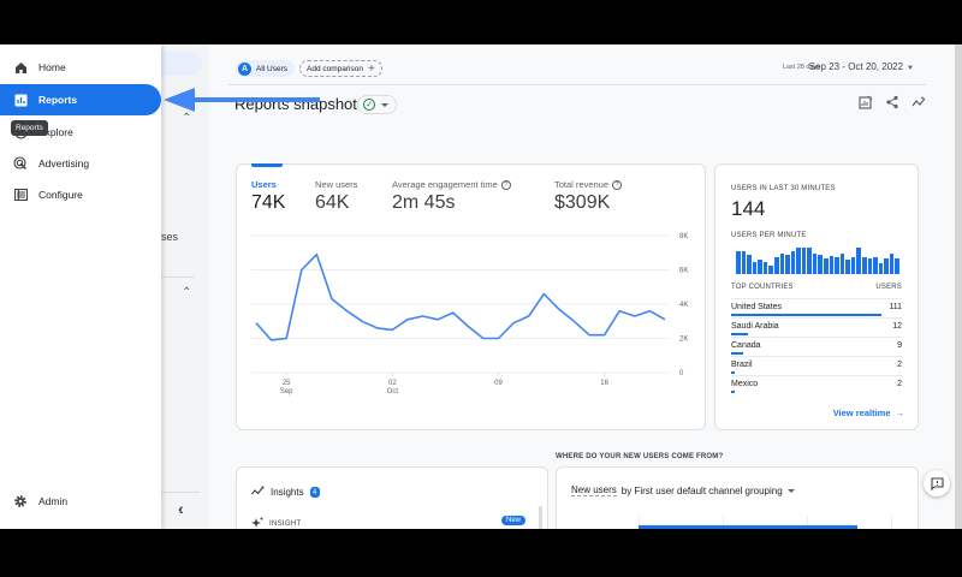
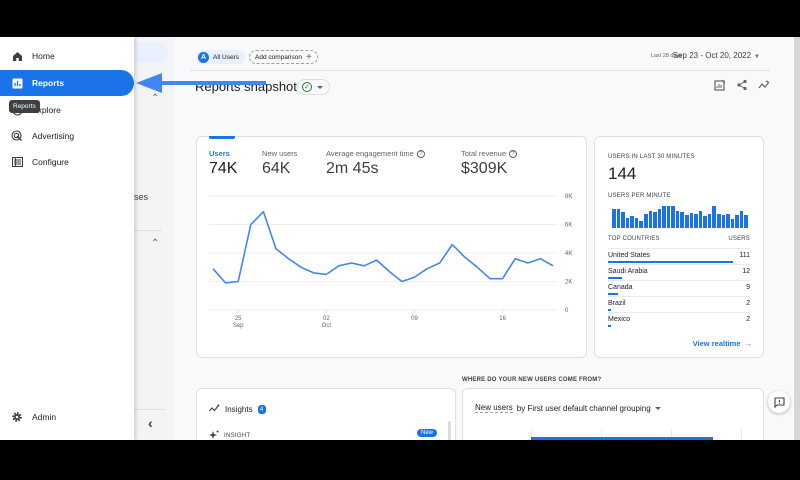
Oct 09: 2.0K -> 2.3K
